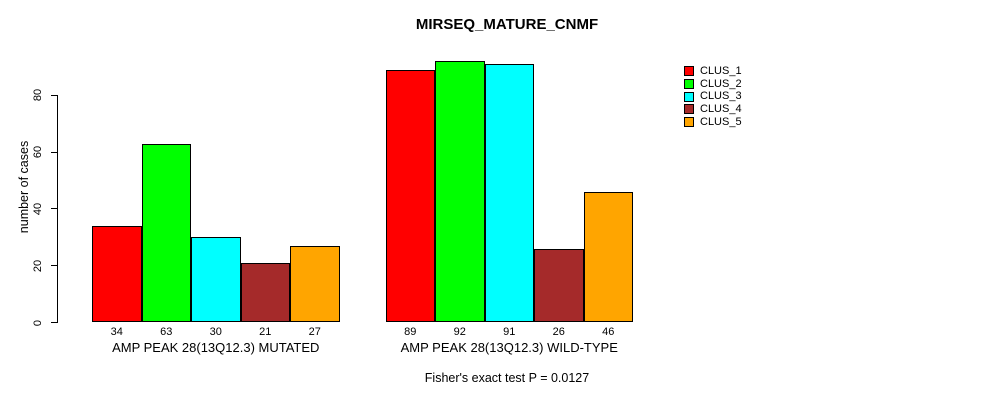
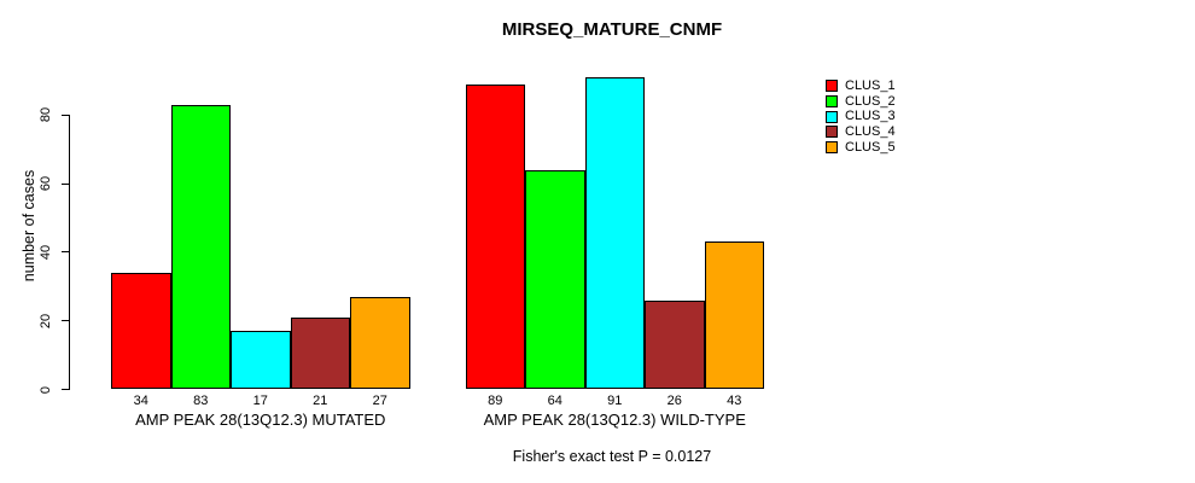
CLUS_2/AMP PEAK 28(13Q12.3) MUTATED: 63 -> 83
CLUS_3/AMP PEAK 28(13Q12.3) MUTATED: 30 -> 17
CLUS_2/AMP PEAK 28(13Q12.3) WILD-TYPE: 92 -> 64
CLUS_5/AMP PEAK 28(13Q12.3) WILD-TYPE: 46 -> 43
